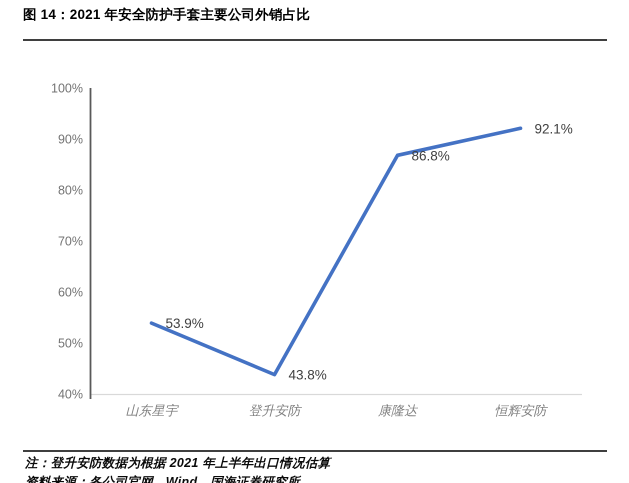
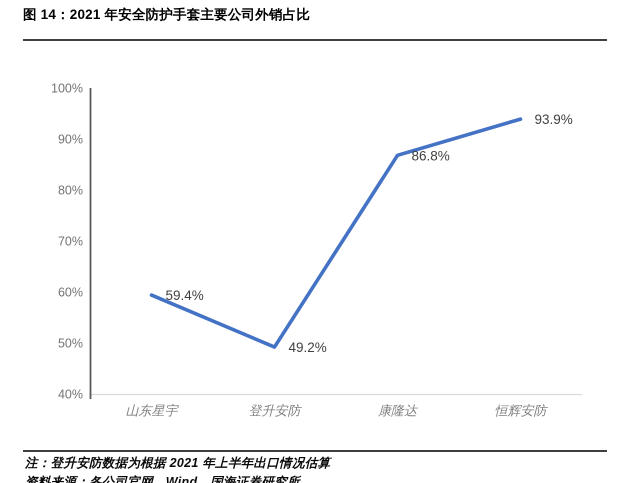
山东星宇: 53.9% -> 59.4%
登升安防: 43.8% -> 49.2%
恒辉安防: 92.1% -> 93.9%
